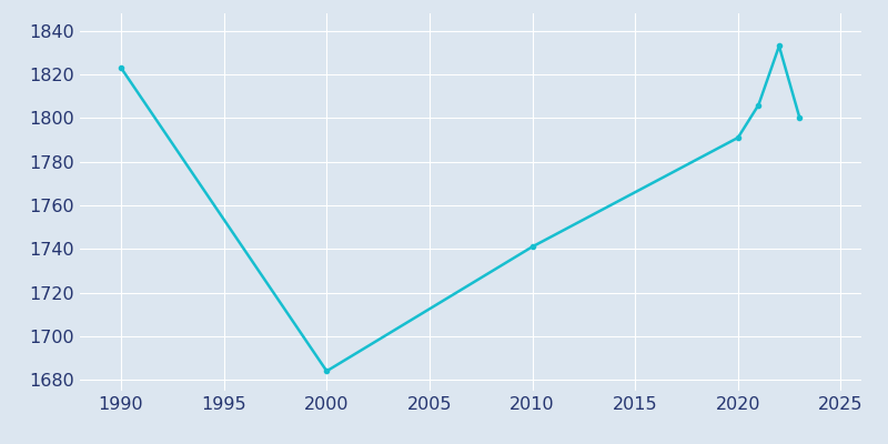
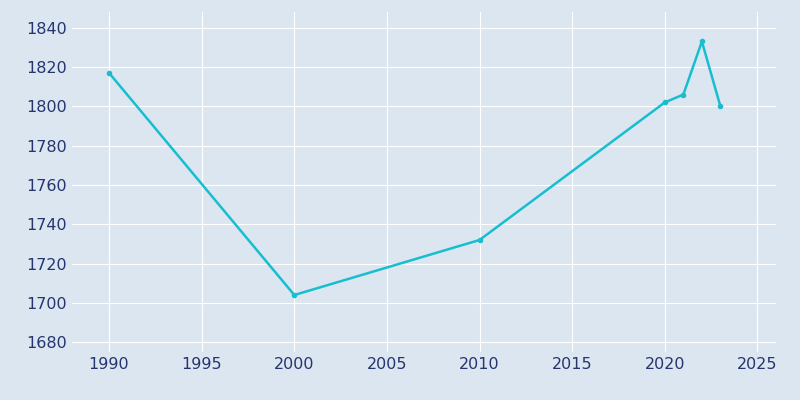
1990: 1823 -> 1817
2000: 1684 -> 1704
2010: 1741 -> 1732
2020: 1791 -> 1802
